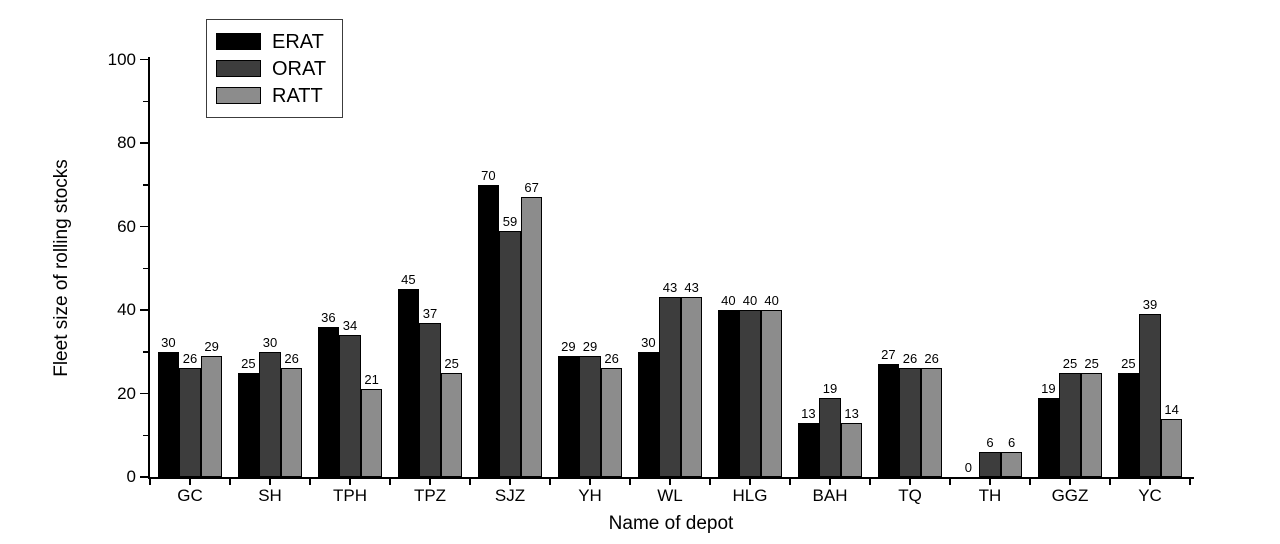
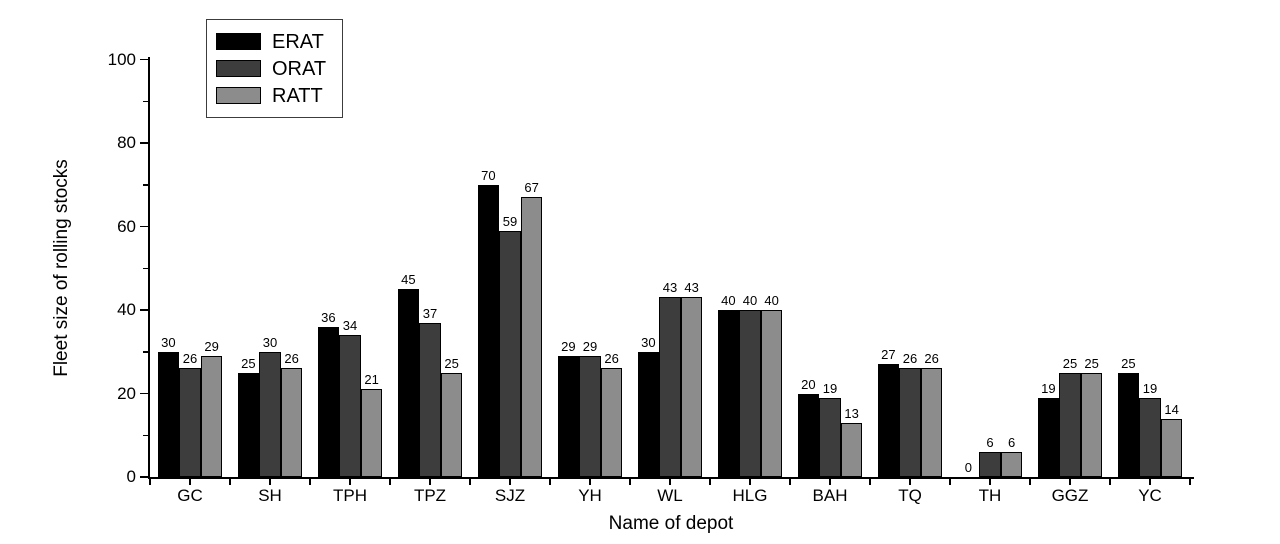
ERAT/BAH: 13 -> 20
ORAT/YC: 39 -> 19
